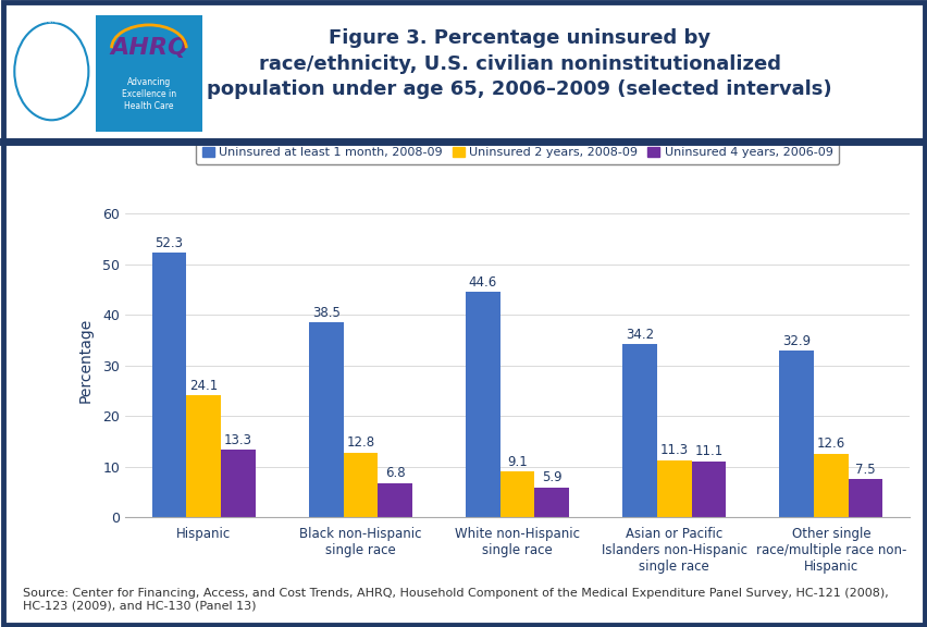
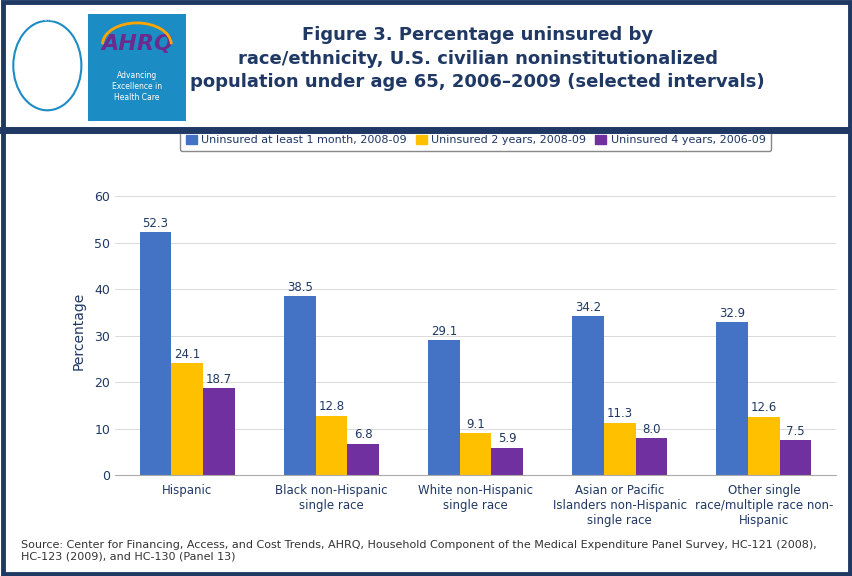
Uninsured 4 years, 2006-09/Hispanic: 13.3 -> 18.7
Uninsured at least 1 month, 2008-09/White non-Hispanic single race: 44.6 -> 29.1
Uninsured 4 years, 2006-09/Asian or Pacific Islanders non-Hispanic single race: 11.1 -> 8.0
